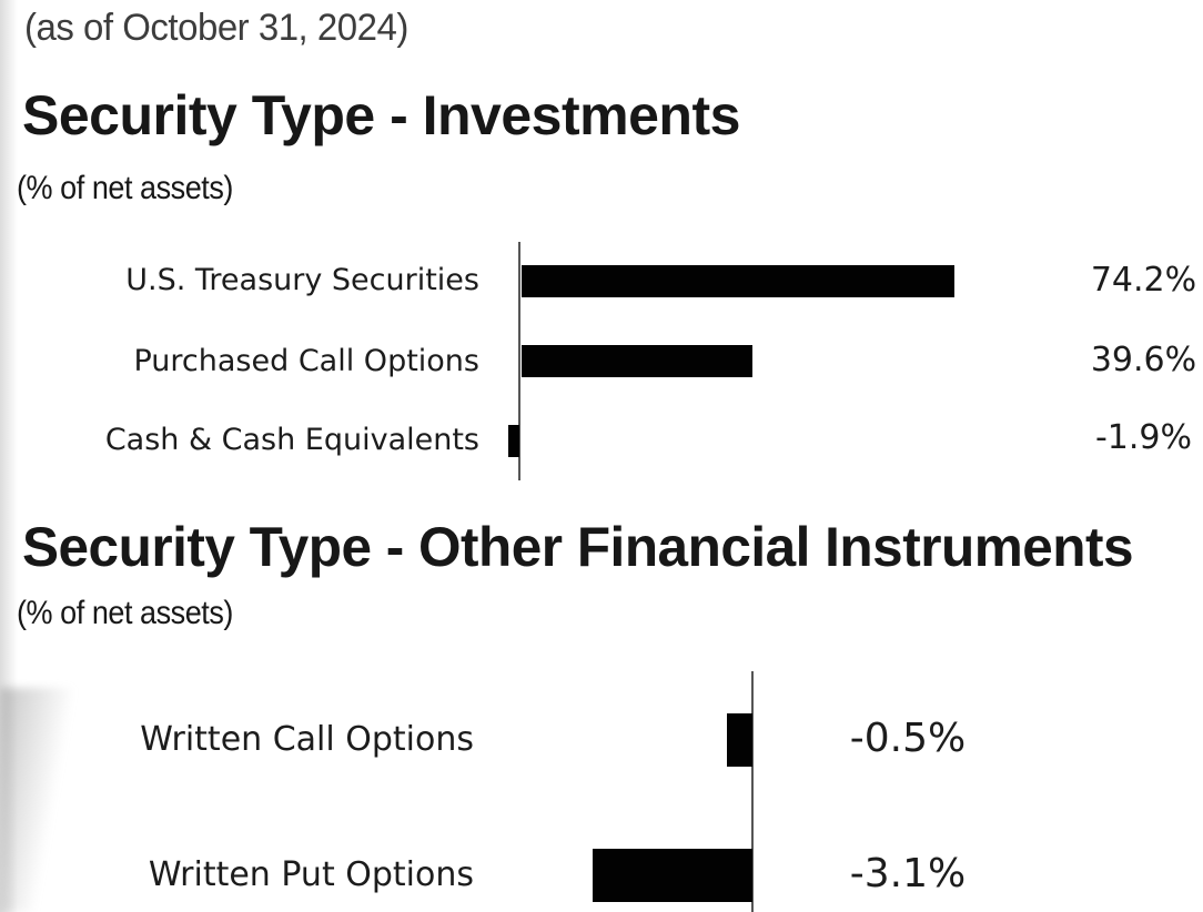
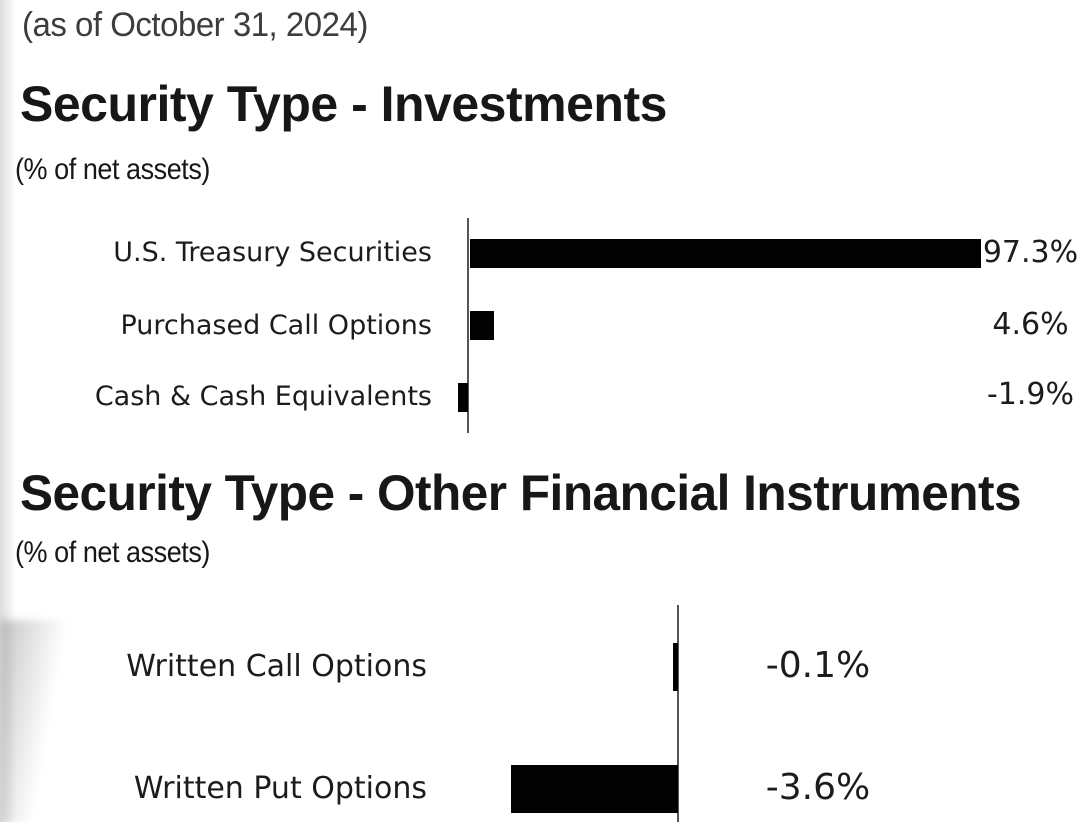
Security Type - Investments/U.S. Treasury Securities: 74.2% -> 97.3%
Security Type - Investments/Purchased Call Options: 39.6% -> 4.6%
Security Type - Other Financial Instruments/Written Call Options: -0.5% -> -0.1%
Security Type - Other Financial Instruments/Written Put Options: -3.1% -> -3.6%
